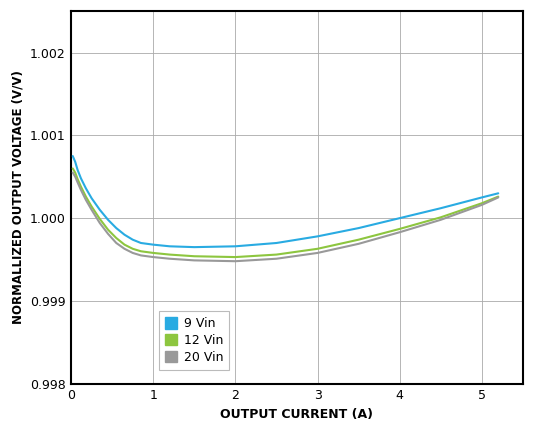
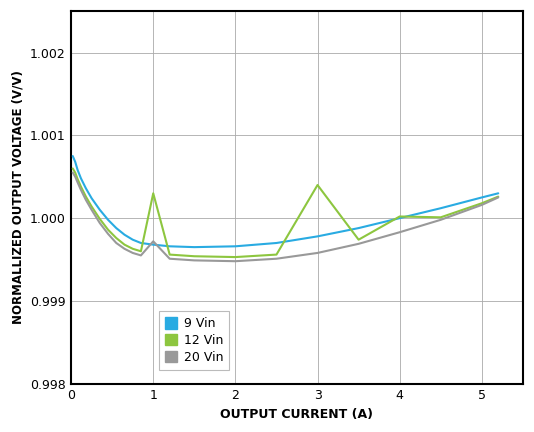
12 Vin/1: 0.99958 -> 1.00030
20 Vin/1: 0.99953 -> 0.99972
12 Vin/3: 0.99963 -> 1.00040
12 Vin/4: 0.99987 -> 1.00002
